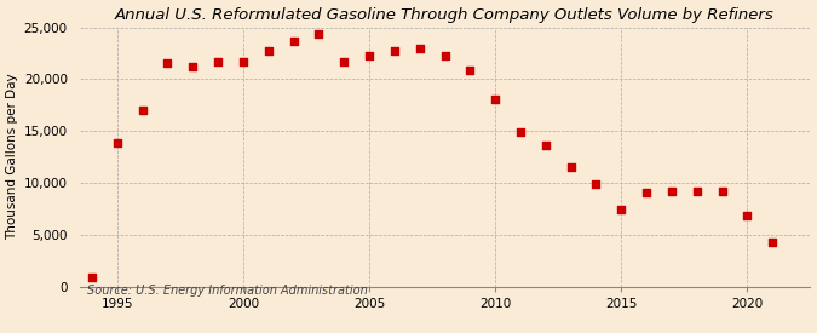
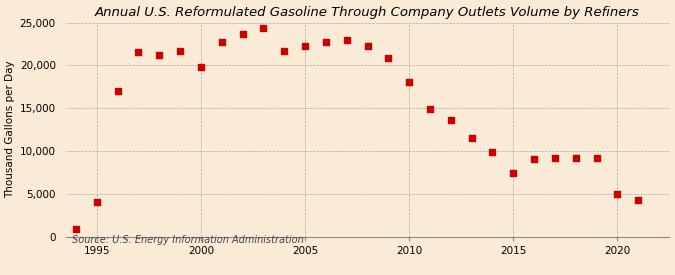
1995: 13,900 -> 4,000
2000: 21,700 -> 19,800
2020: 6,900 -> 5,000
